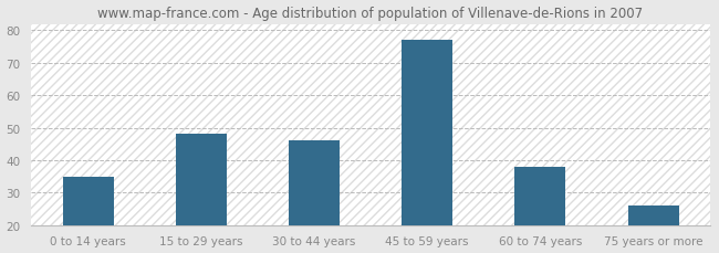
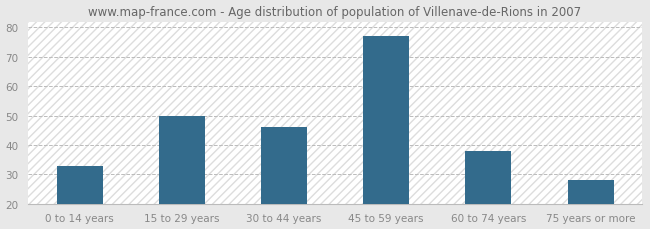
0 to 14 years: 35 -> 33
15 to 29 years: 48 -> 50
75 years or more: 26 -> 28
